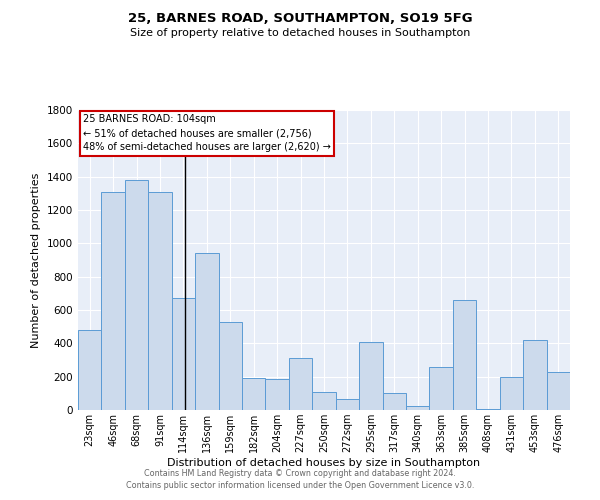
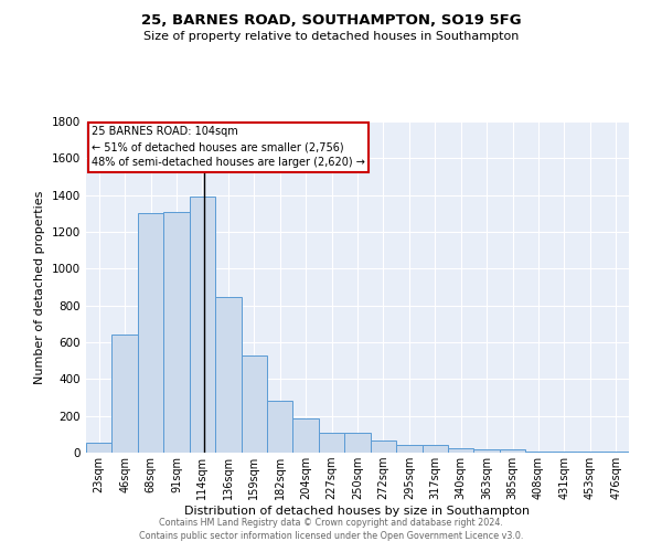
23sqm: 480 -> 60
46sqm: 1310 -> 640
68sqm: 1380 -> 1300
114sqm: 670 -> 1390
136sqm: 940 -> 840
182sqm: 190 -> 280
227sqm: 310 -> 110
295sqm: 410 -> 40
317sqm: 100 -> 40
363sqm: 260 -> 20
385sqm: 660 -> 20
431sqm: 200 -> 0
453sqm: 420 -> 0
476sqm: 230 -> 0
